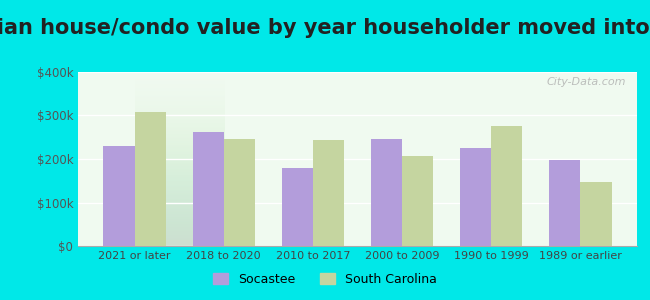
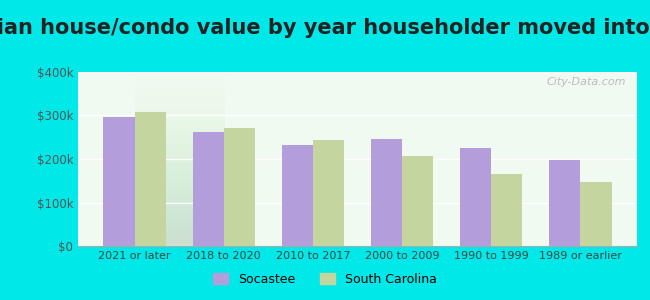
Socastee/2021 or later: $230k -> $297k
South Carolina/2018 to 2020: $245k -> $271k
Socastee/2010 to 2017: $180k -> $233k
South Carolina/1990 to 1999: $275k -> $165k
